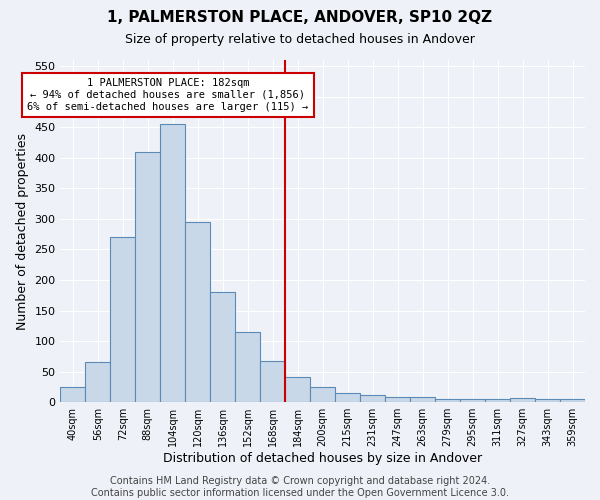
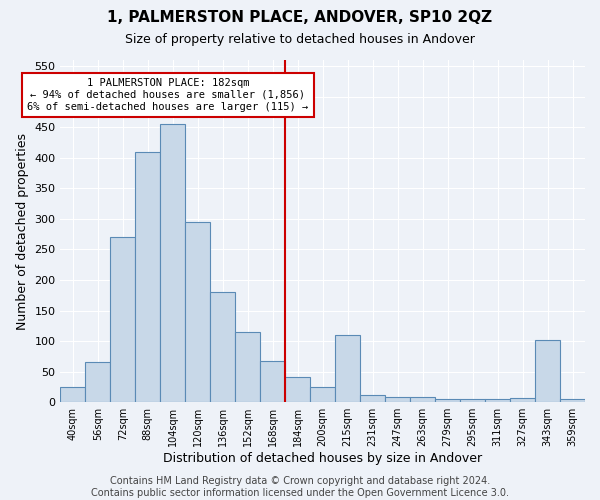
215sqm: 15 -> 110
343sqm: 5 -> 102
